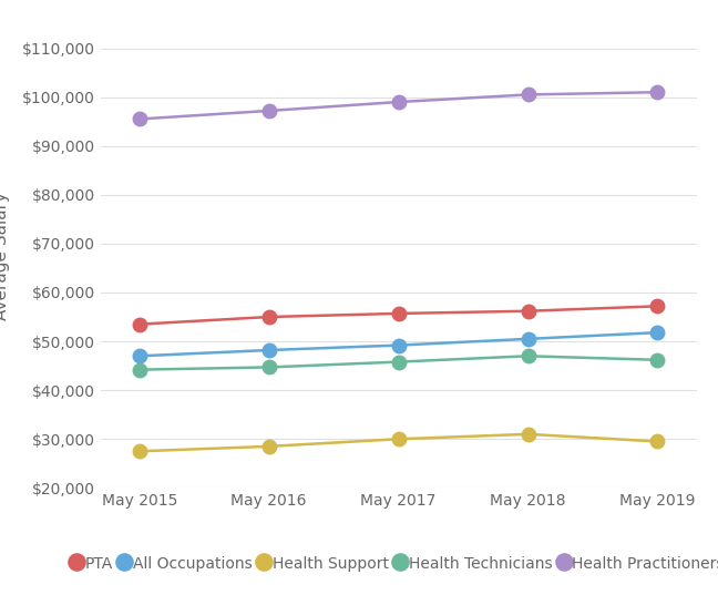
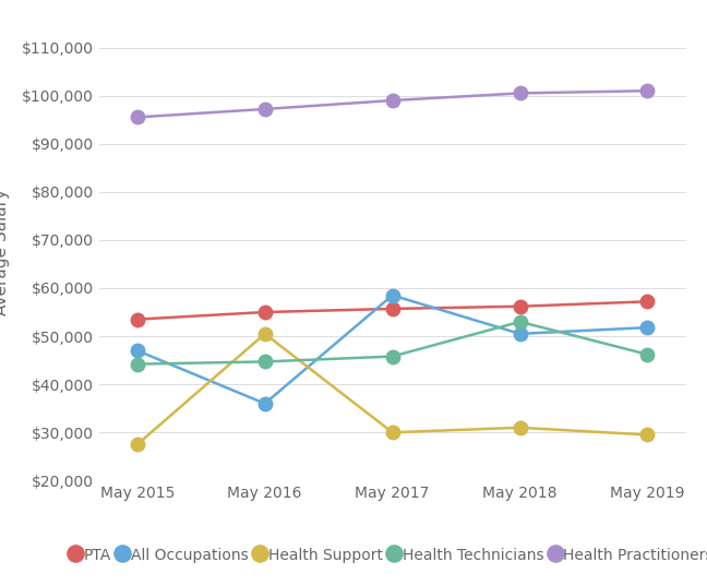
All Occupations/May 2016: $48,200 -> $36,000
Health Support/May 2016: $28,500 -> $50,500
All Occupations/May 2017: $49,200 -> $58,500
Health Technicians/May 2018: $47,000 -> $53,000
